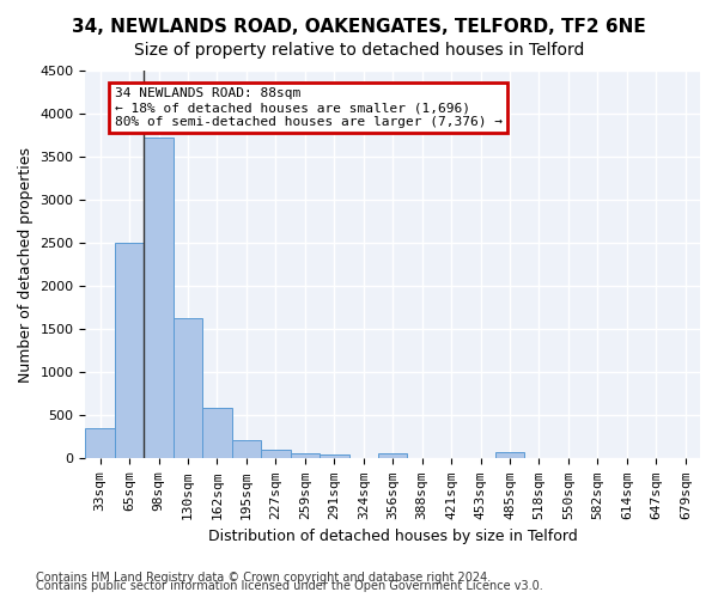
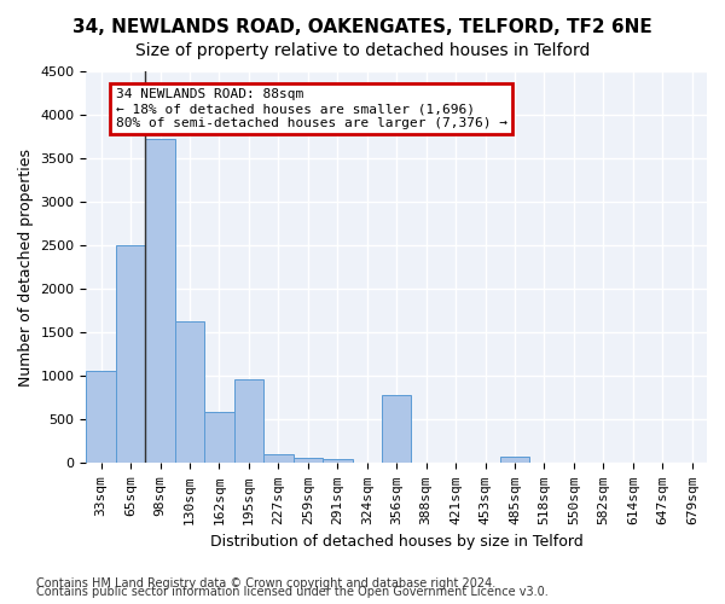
33sqm: 360 -> 1060
195sqm: 220 -> 960
356sqm: 60 -> 780
